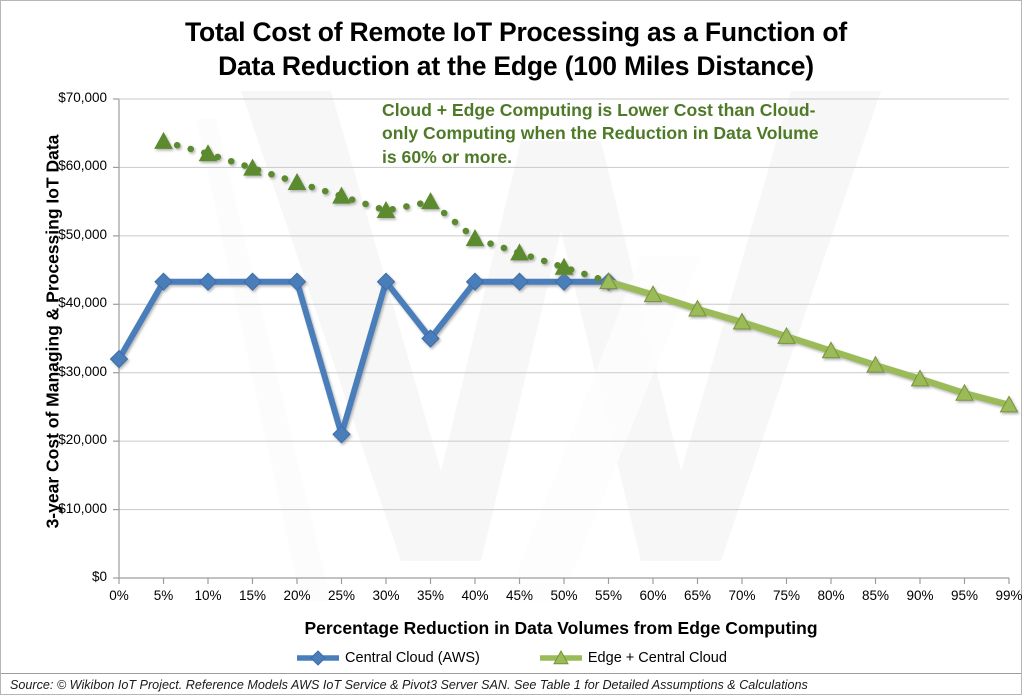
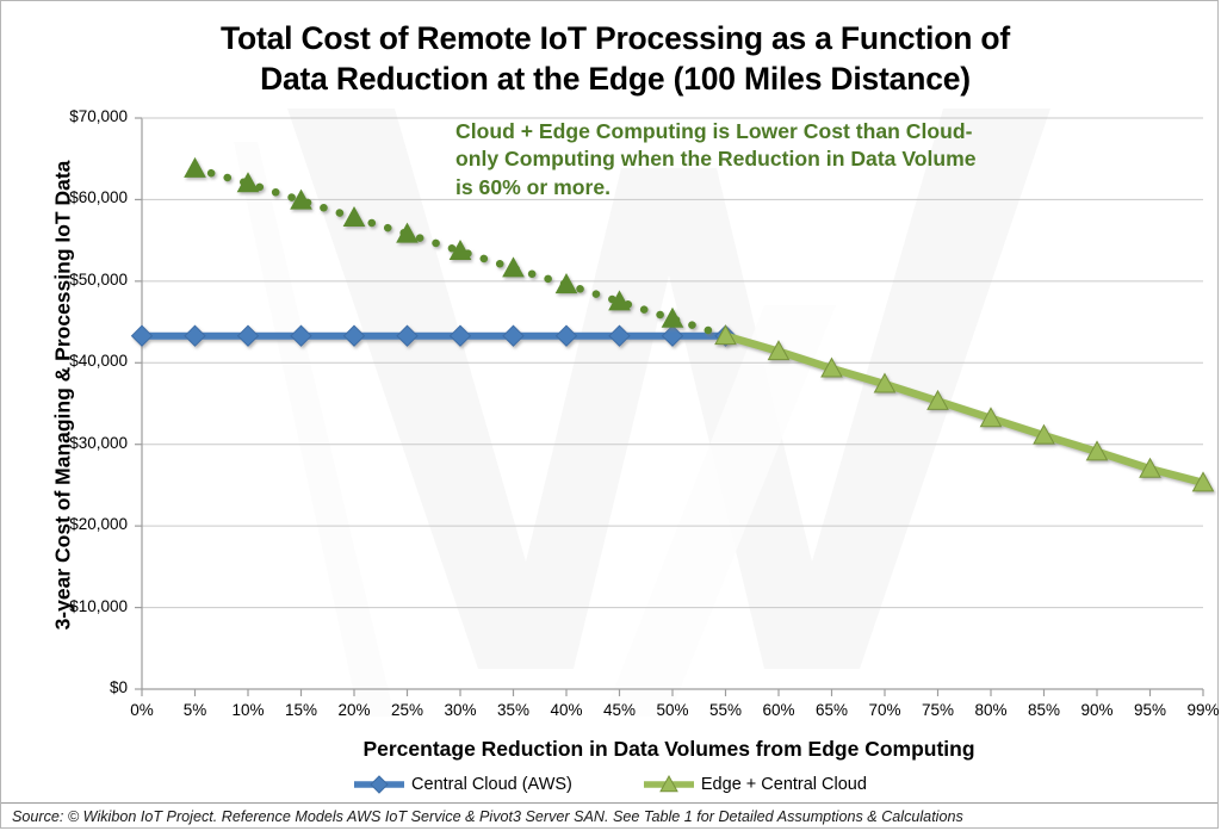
Central Cloud (AWS)/0%: $32000 -> $43000
Central Cloud (AWS)/25%: $21000 -> $43000
Central Cloud (AWS)/35%: $35000 -> $43000
Edge + Central Cloud/35%: $55000 -> $52000
